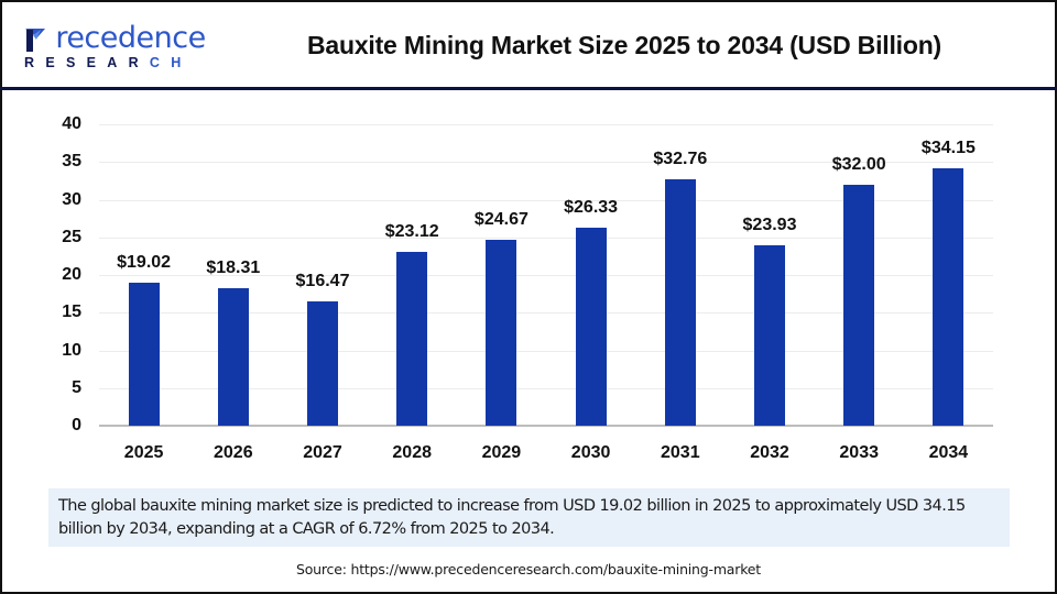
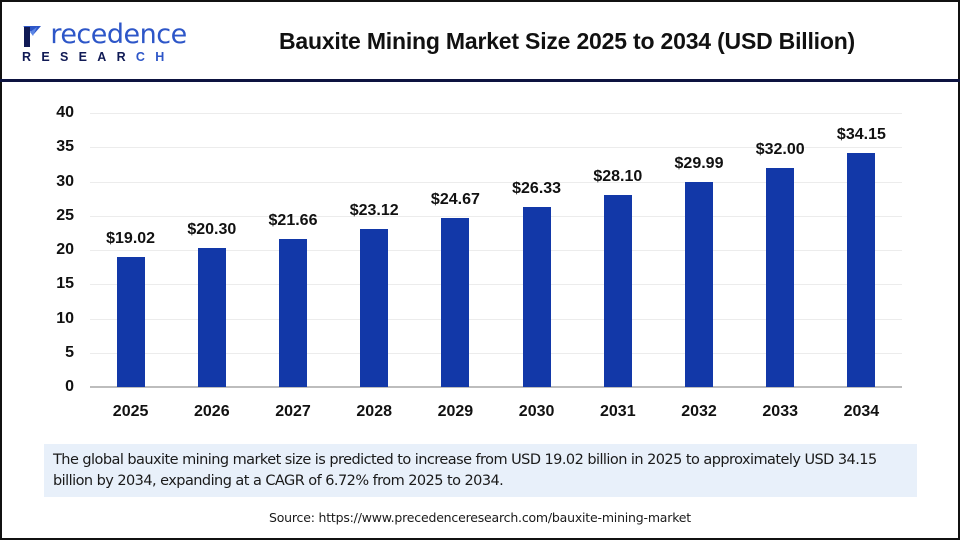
2026: $18.31 -> $20.30
2027: $16.47 -> $21.66
2031: $32.76 -> $28.10
2032: $23.93 -> $29.99
